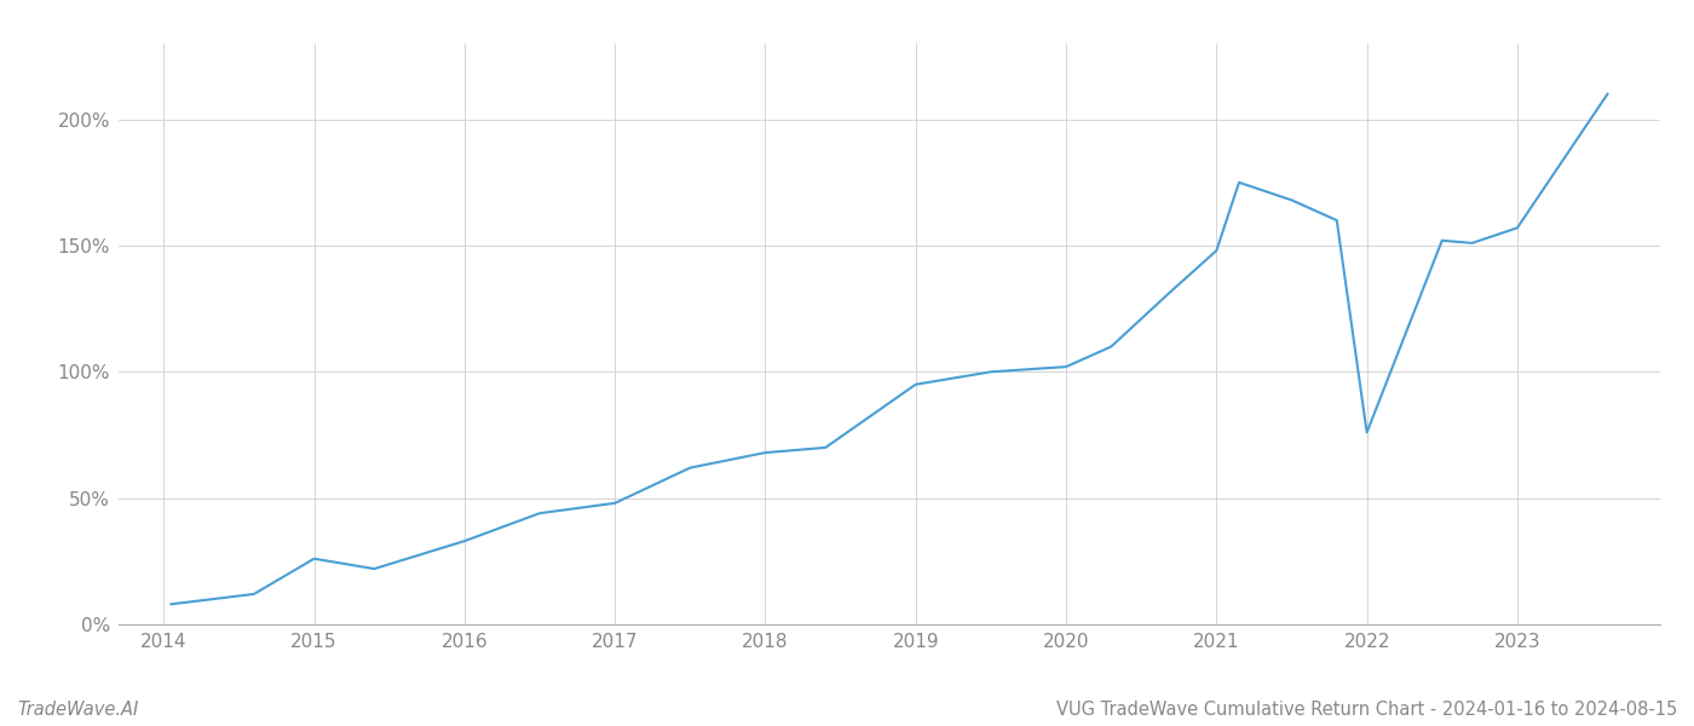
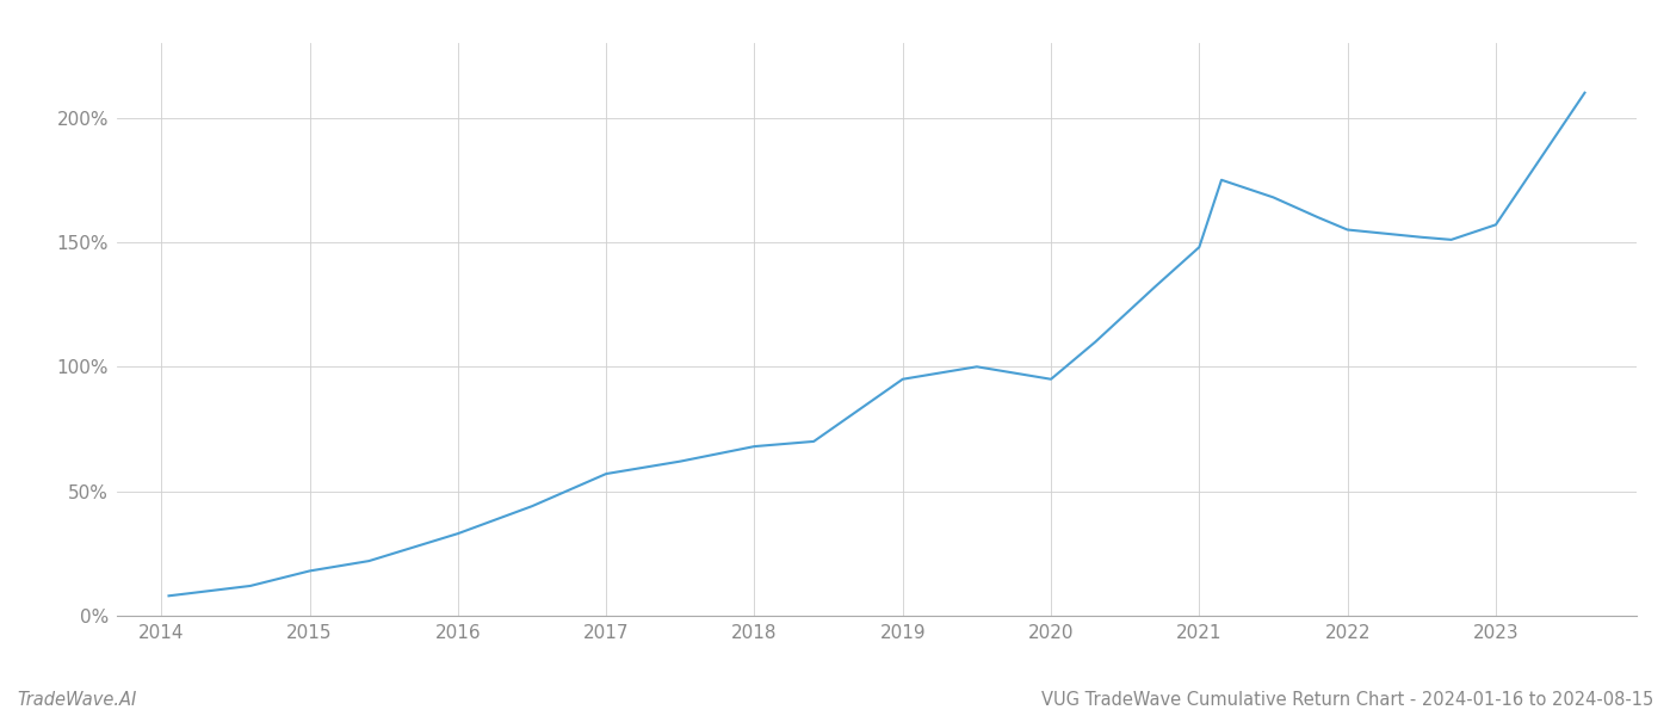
2015: 26% -> 18%
2017: 48% -> 57%
2020: 102% -> 95%
2022: 76% -> 155%
